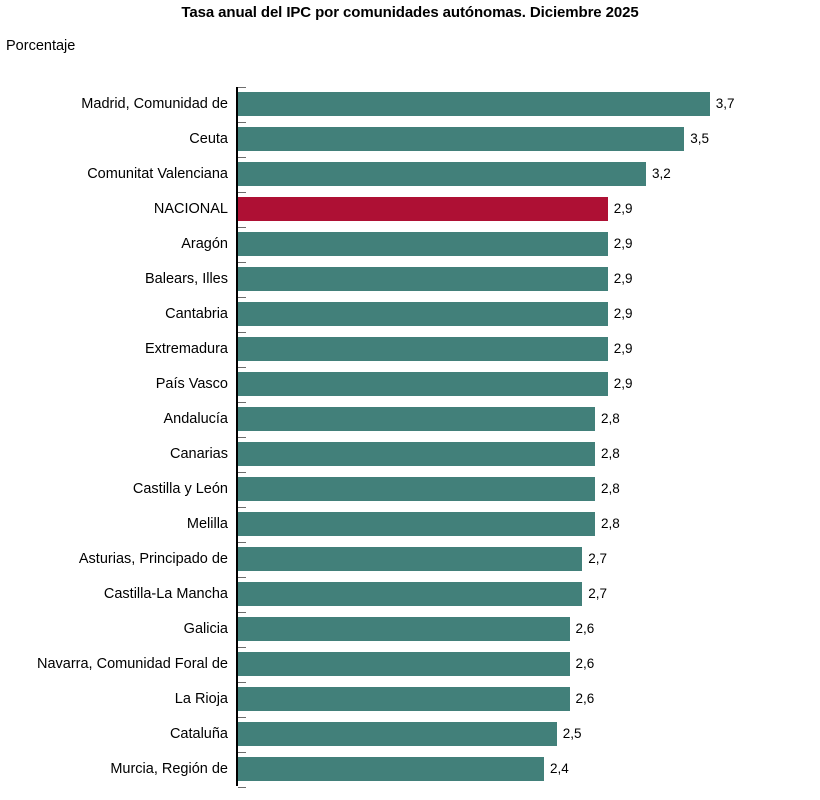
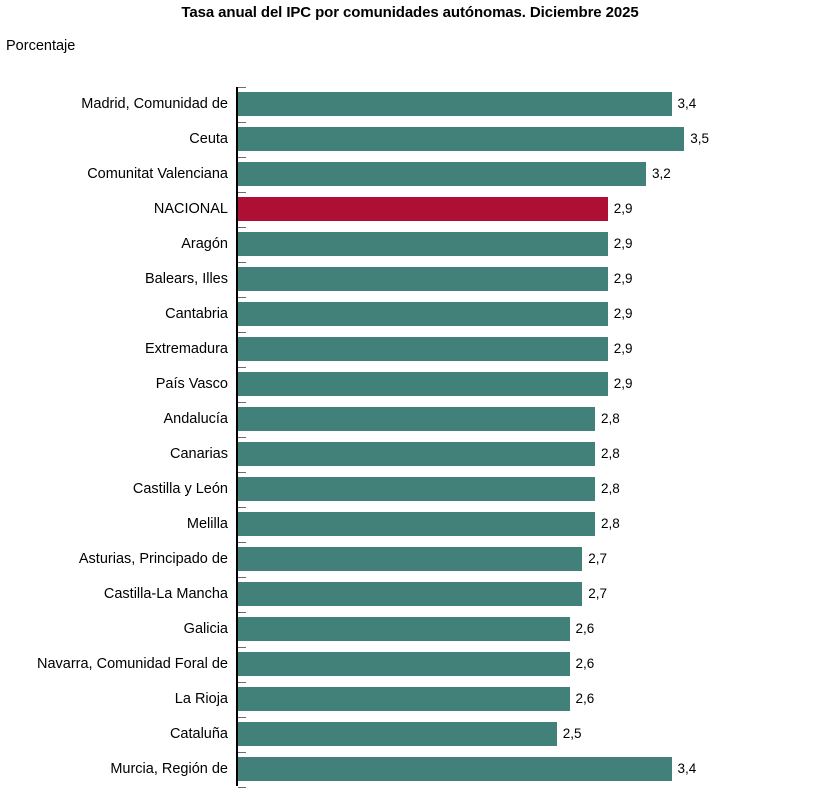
Madrid, Comunidad de: 3,7 -> 3,4
Murcia, Región de: 2,4 -> 3,4
